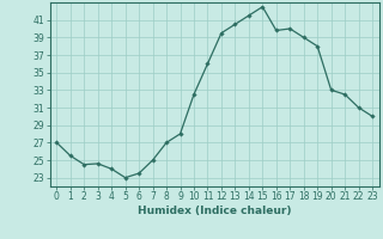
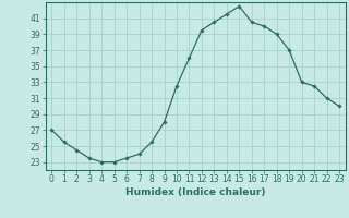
3: 24.6 -> 23.5
4: 24.0 -> 23.0
7: 25.0 -> 24.0
8: 27.0 -> 25.5
16: 39.8 -> 40.5
19: 38.0 -> 37.0
